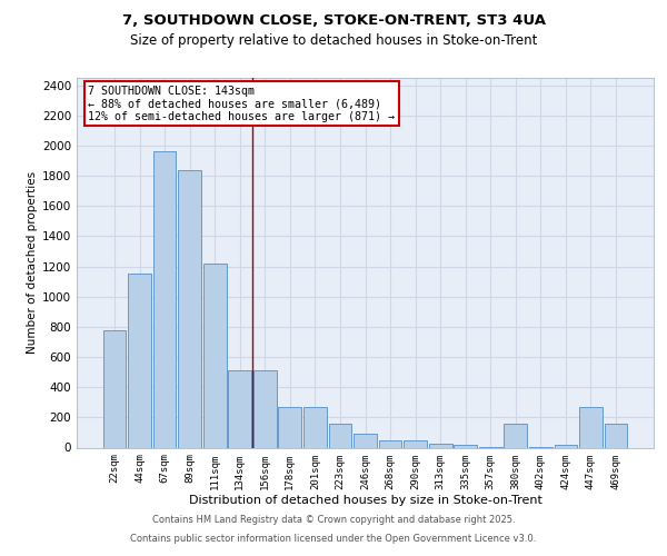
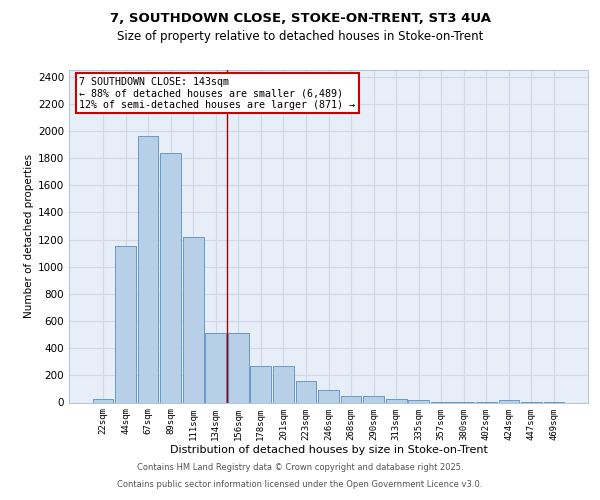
22sqm: 780 -> 20
380sqm: 160 -> 0
447sqm: 270 -> 0
469sqm: 160 -> 0
